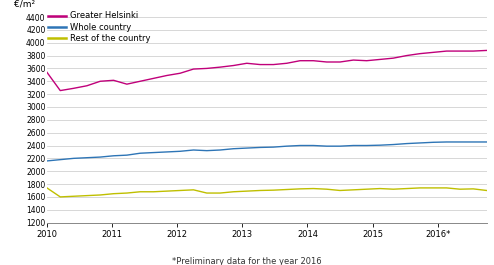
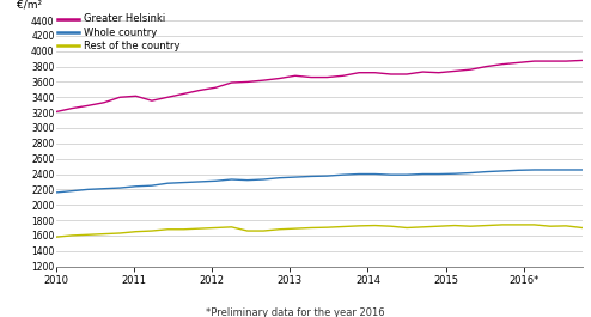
Greater Helsinki/2010: 3540 -> 3210
Rest of the country/2010: 1740 -> 1580
